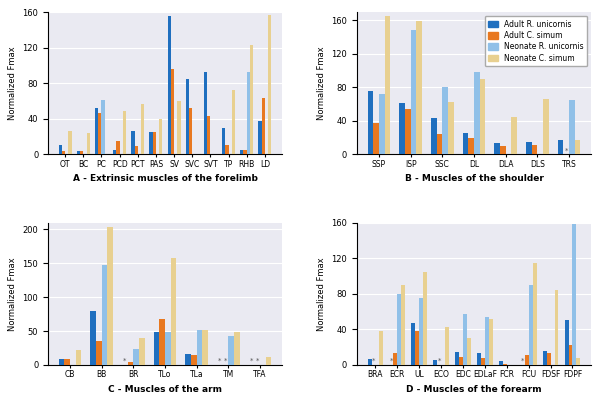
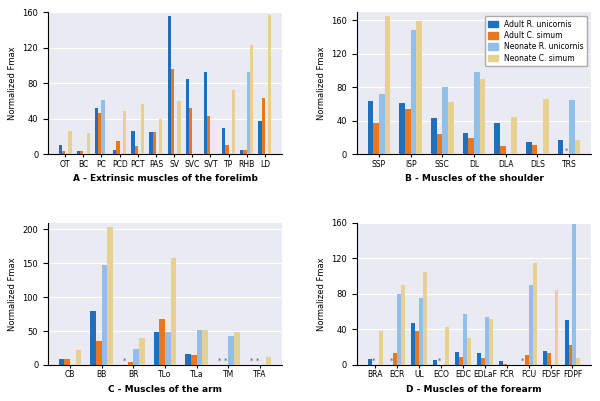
Adult R. unicornis/SSP: 76 -> 64
Adult R. unicornis/DLA: 13 -> 38
